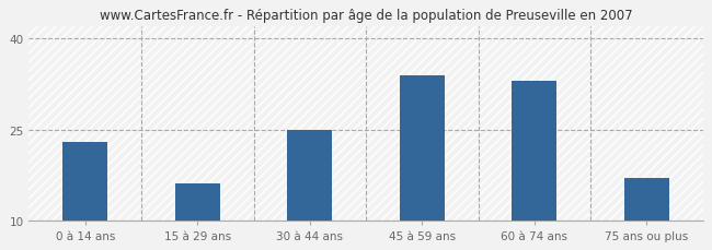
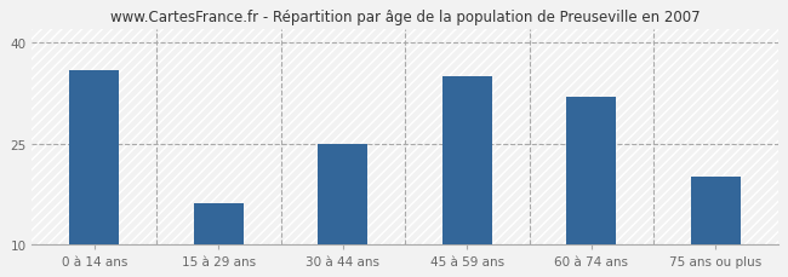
0 à 14 ans: 23 -> 36
45 à 59 ans: 34 -> 35
60 à 74 ans: 33 -> 32
75 ans ou plus: 17 -> 20
